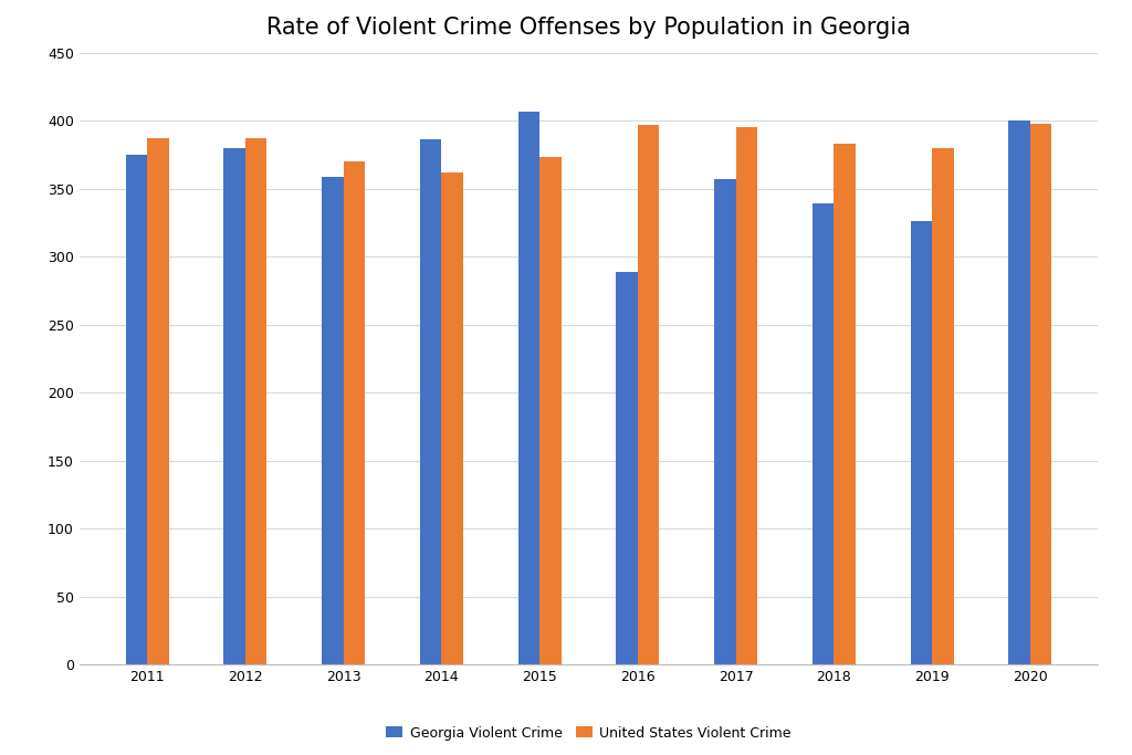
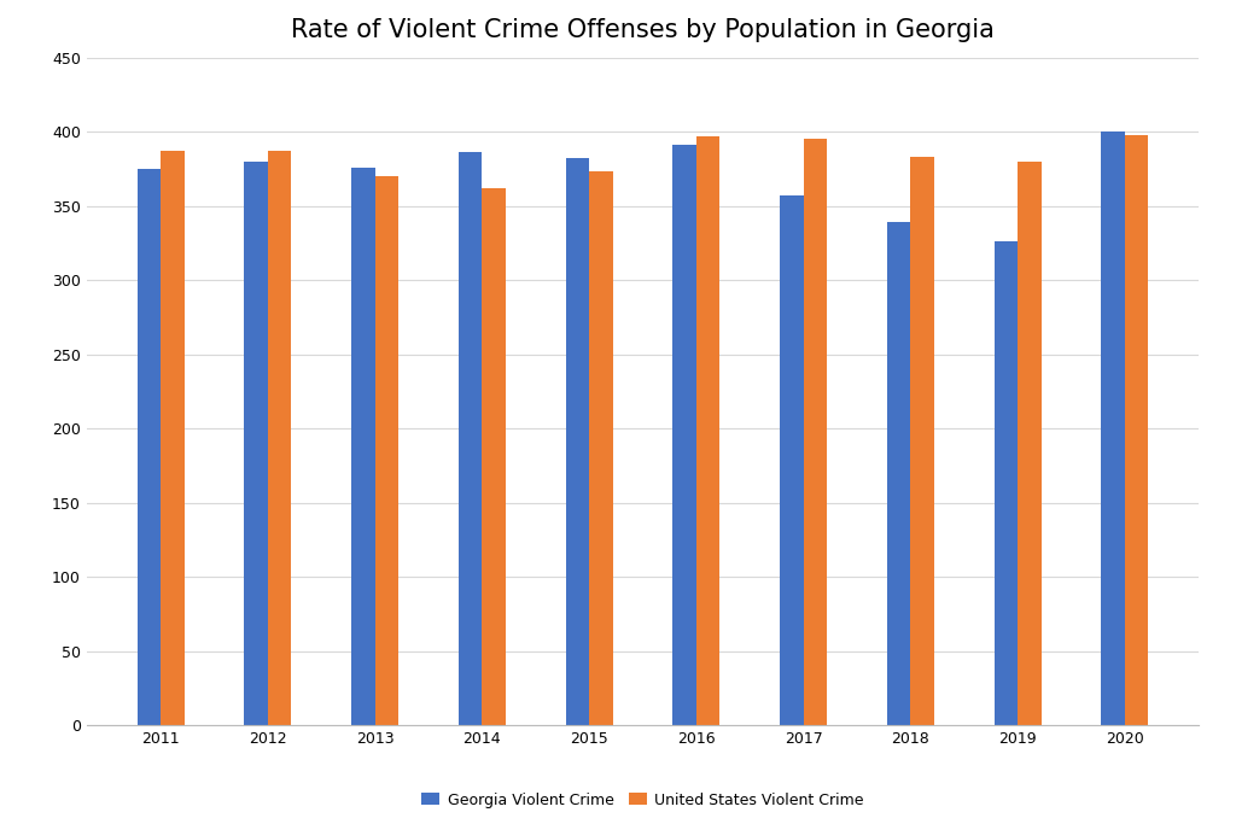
Georgia Violent Crime/2013: 359 -> 376
Georgia Violent Crime/2015: 407 -> 382
Georgia Violent Crime/2016: 289 -> 391
